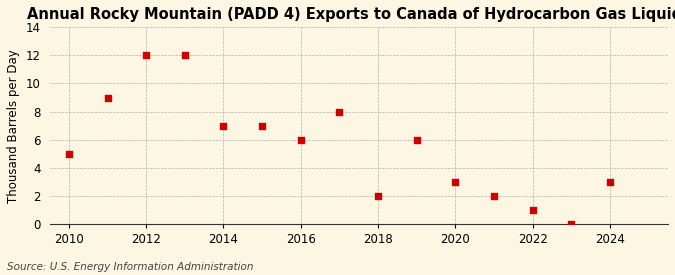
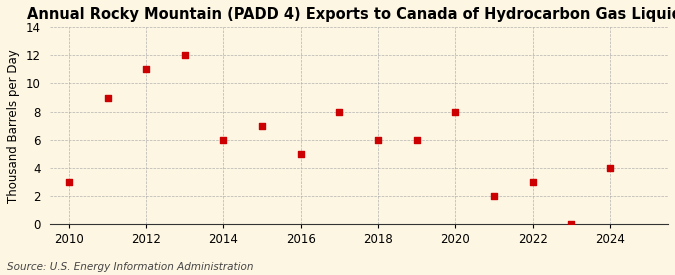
2010: 5 -> 3
2012: 12 -> 11
2014: 7 -> 6
2016: 6 -> 5
2018: 2 -> 6
2020: 3 -> 8
2022: 1 -> 3
2024: 3 -> 4
